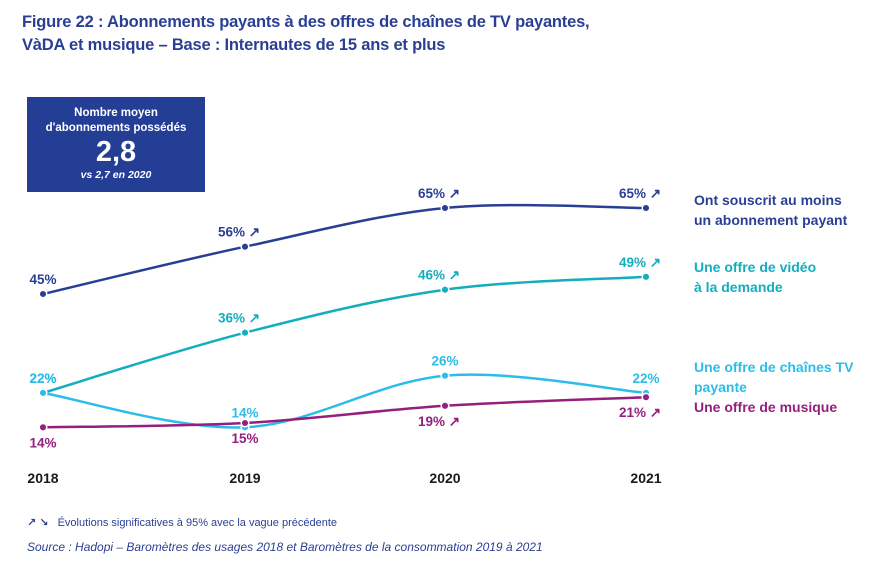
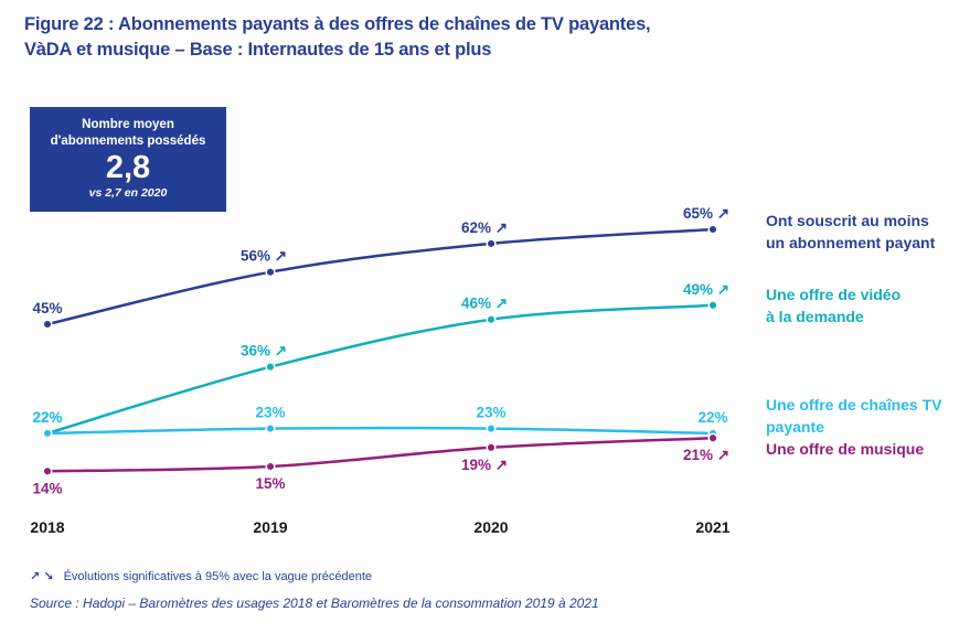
Une offre de chaînes TV payante/2019: 14% -> 23%
Ont souscrit au moins un abonnement payant/2020: 65% -> 62%
Une offre de chaînes TV payante/2020: 26% -> 23%
